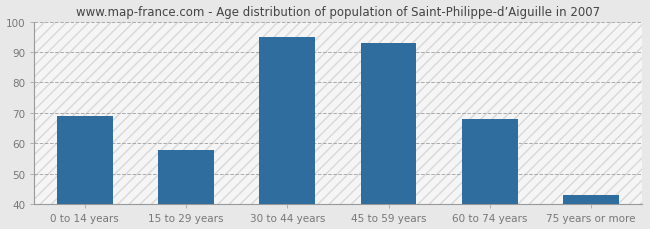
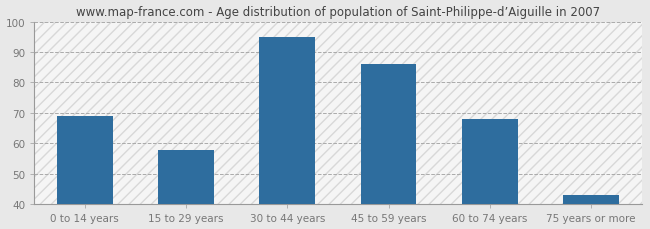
45 to 59 years: 93 -> 86
